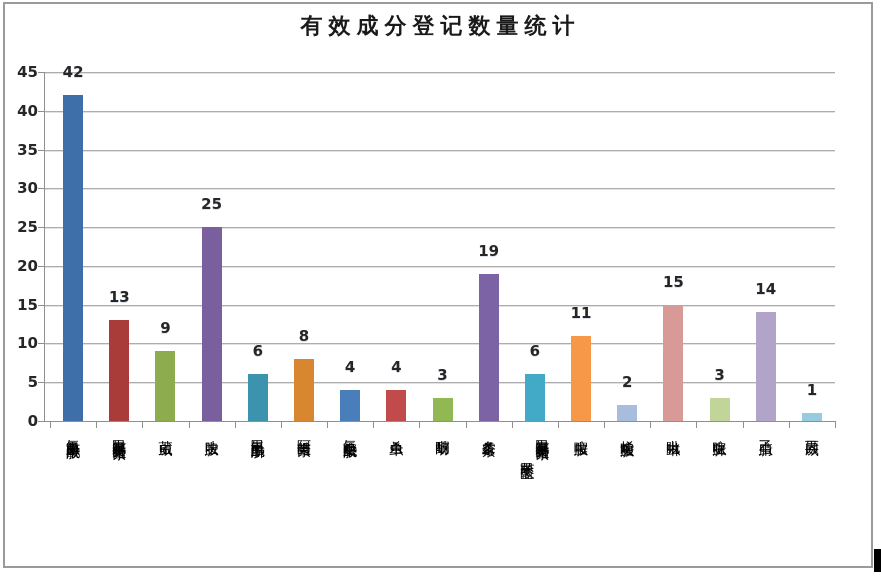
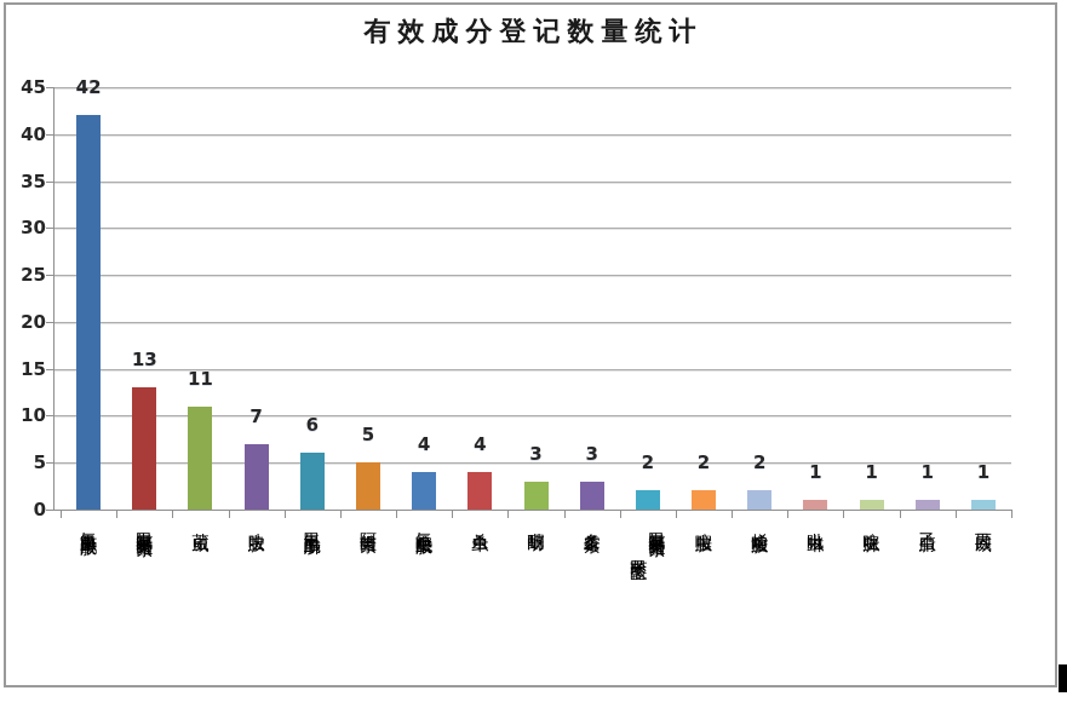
茚虫威: 9 -> 11
呋虫胺: 25 -> 7
阿维菌素: 8 -> 5
多杀霉素: 19 -> 3
甲氨基阿维菌素苯甲酸盐: 6 -> 2
噻虫胺: 11 -> 2
吡虫啉: 15 -> 1
啶虫脒: 3 -> 1
乙虫腈: 14 -> 1
